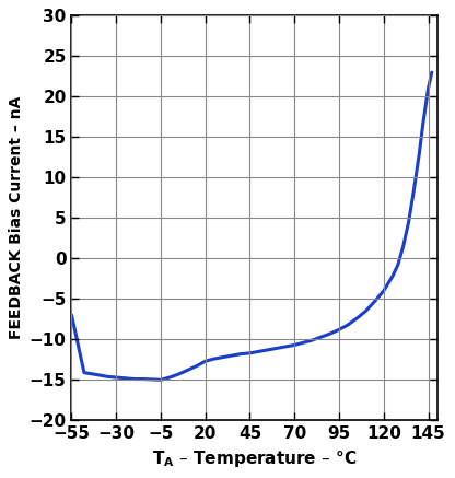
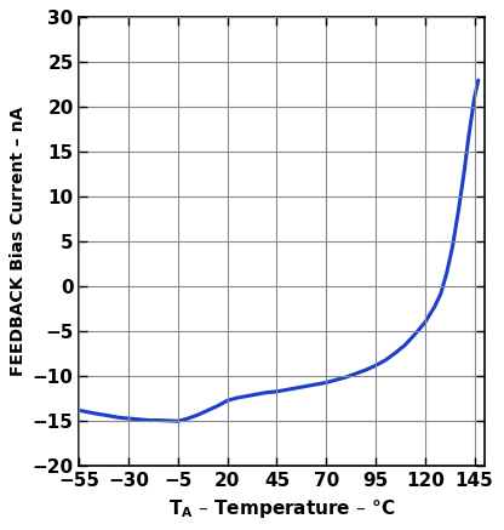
−55: -7.0 -> -13.8
